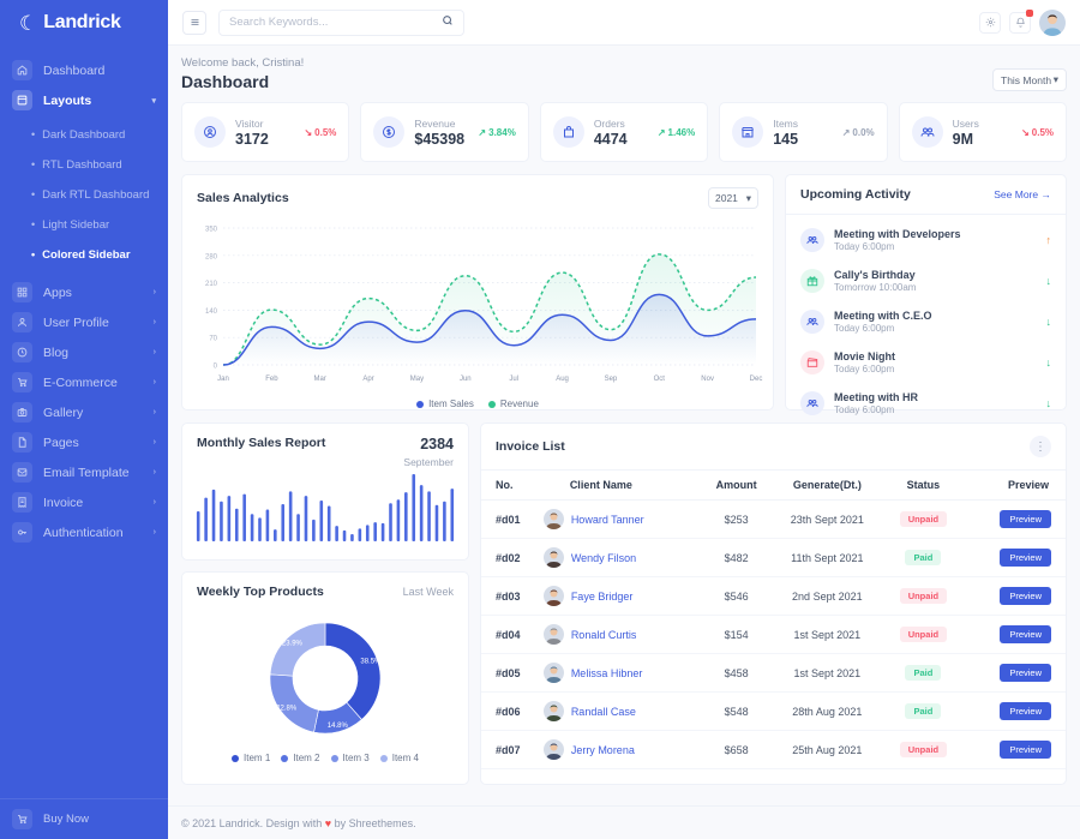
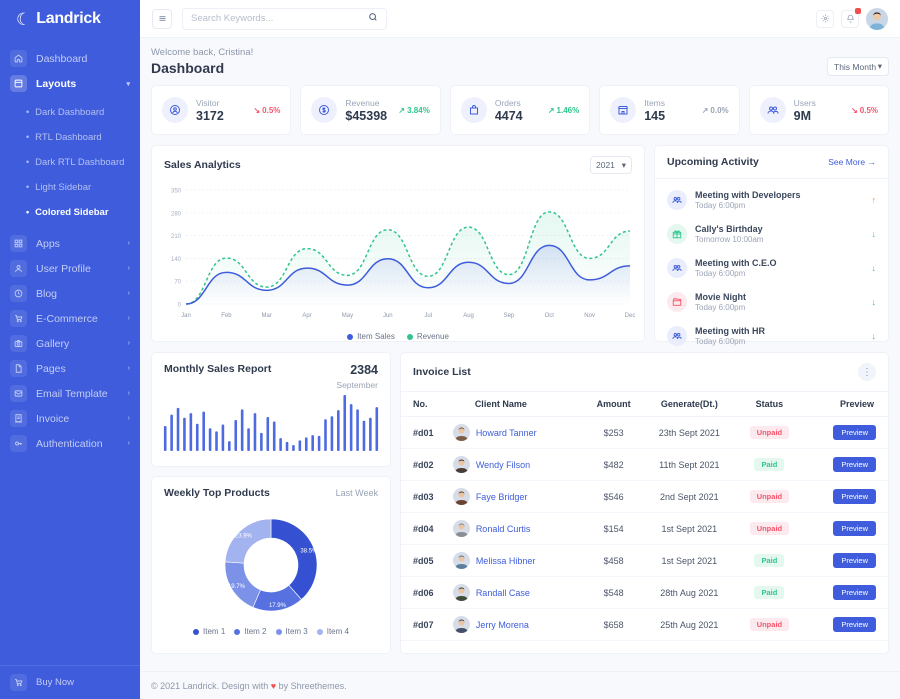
Weekly Top Products/Item 2: 14.8% -> 17.9%
Weekly Top Products/Item 3: 22.8% -> 19.7%
